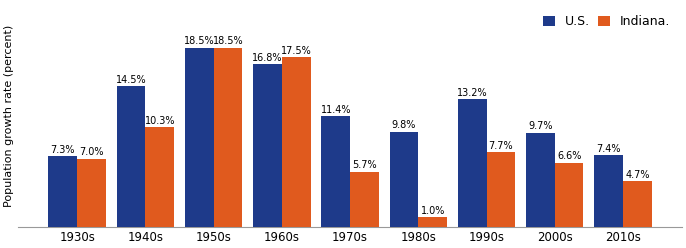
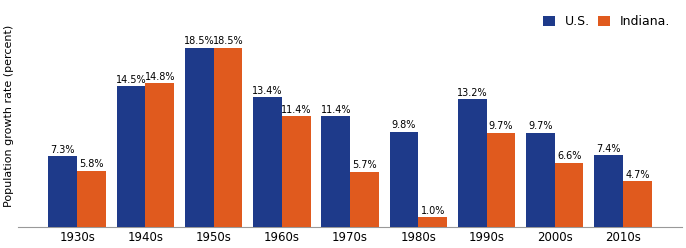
Indiana./1930s: 7.0% -> 5.8%
Indiana./1940s: 10.3% -> 14.8%
U.S./1960s: 16.8% -> 13.4%
Indiana./1960s: 17.5% -> 11.4%
Indiana./1990s: 7.7% -> 9.7%
